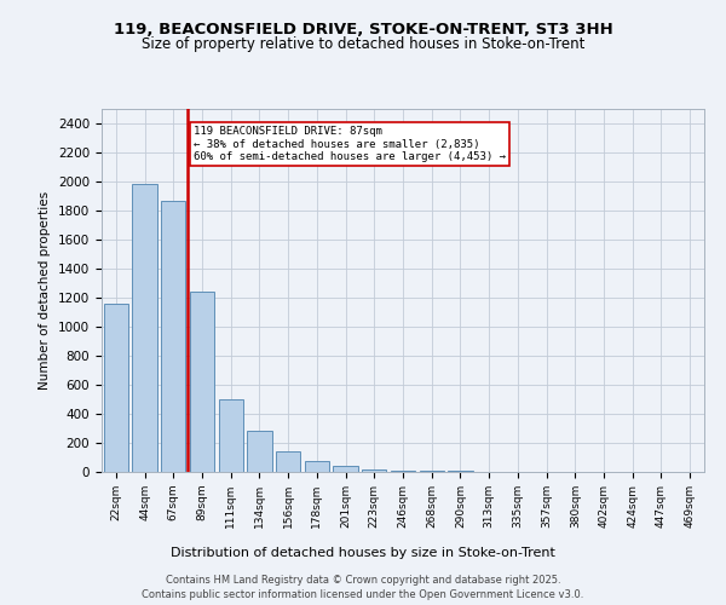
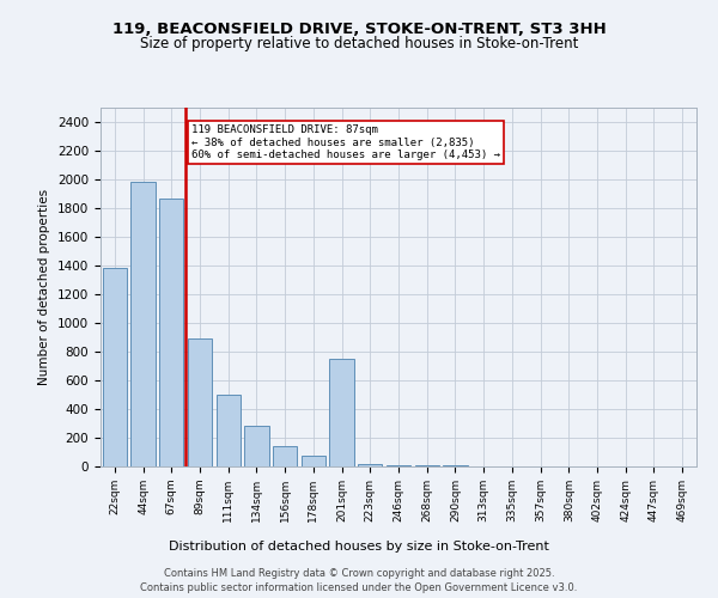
22sqm: 1160 -> 1380
89sqm: 1240 -> 890
201sqm: 40 -> 750
